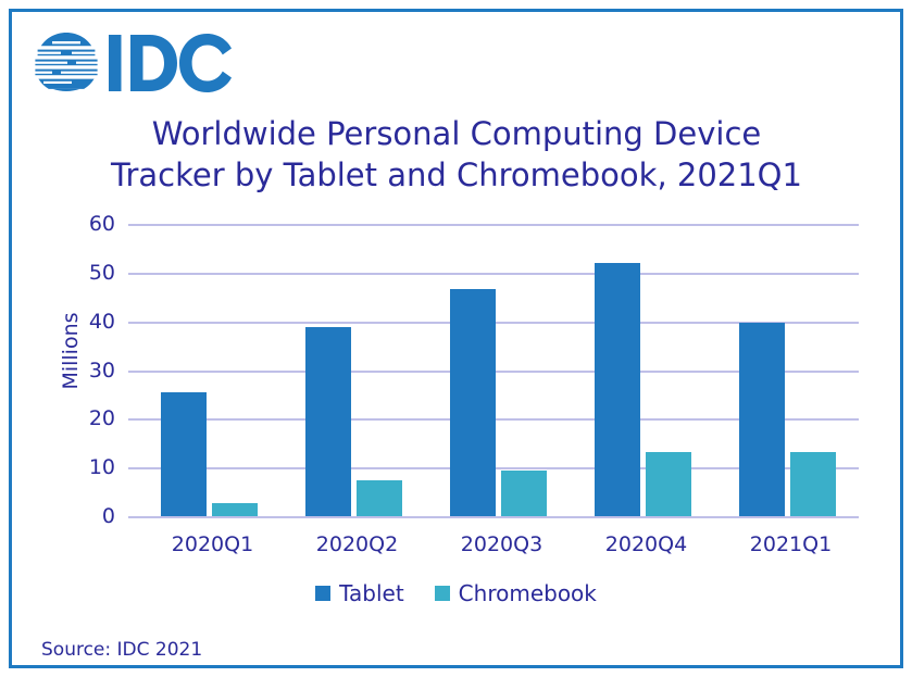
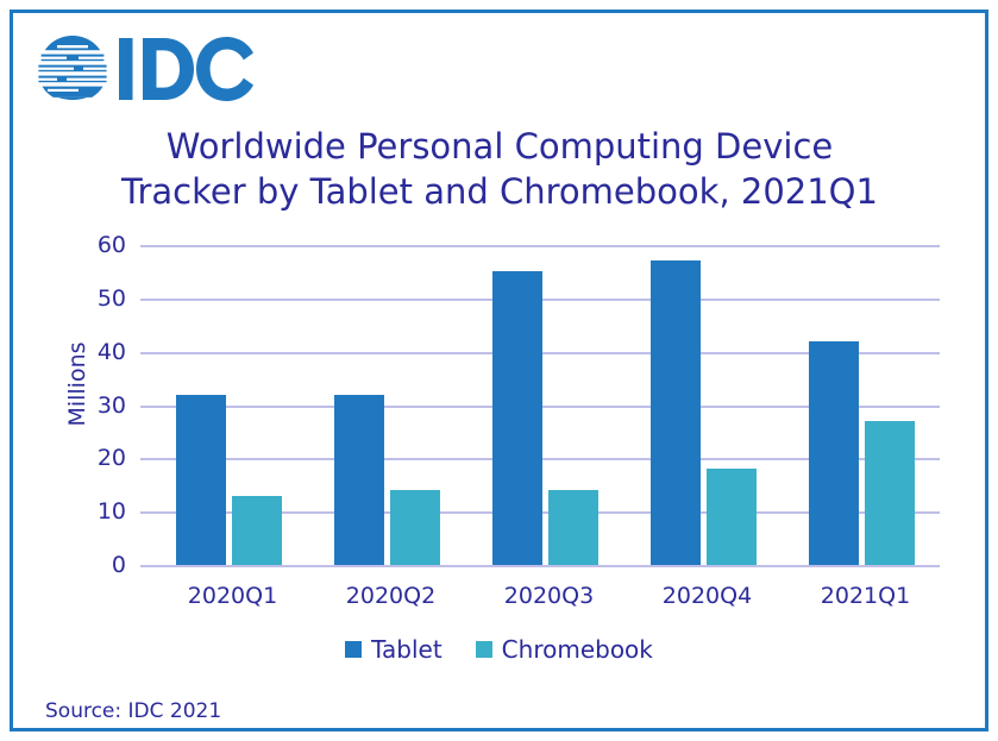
Tablet/2020Q1: 26 -> 32
Chromebook/2020Q1: 3 -> 13
Tablet/2020Q2: 39 -> 32
Chromebook/2020Q2: 7 -> 14
Tablet/2020Q3: 47 -> 55
Chromebook/2020Q3: 9 -> 14
Tablet/2020Q4: 52 -> 57
Chromebook/2020Q4: 13 -> 18
Tablet/2021Q1: 40 -> 42
Chromebook/2021Q1: 13 -> 27
